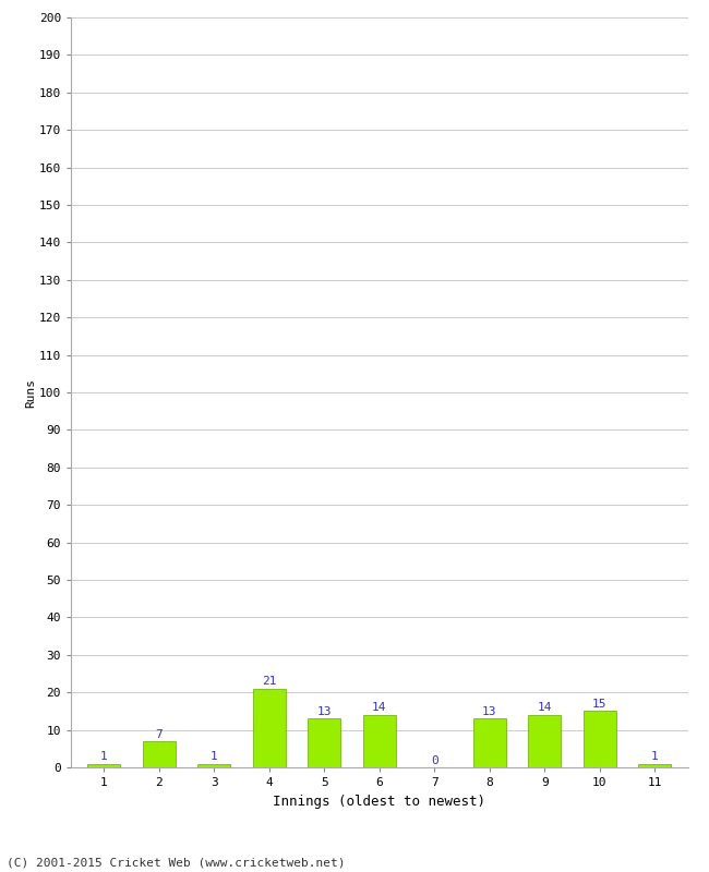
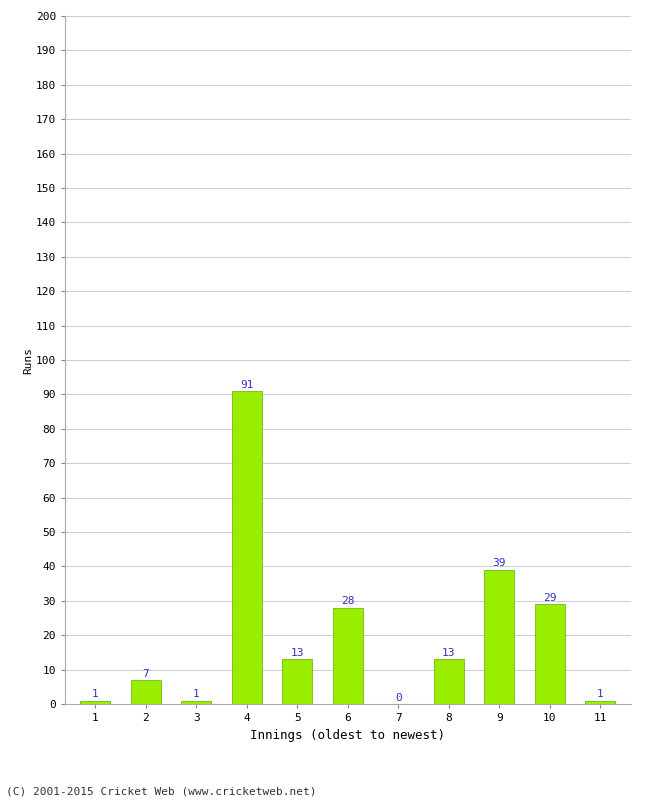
4: 21 -> 91
6: 14 -> 28
9: 14 -> 39
10: 15 -> 29
